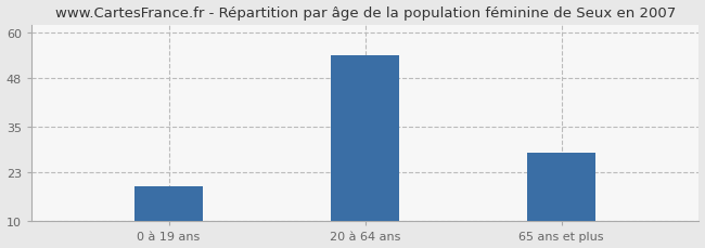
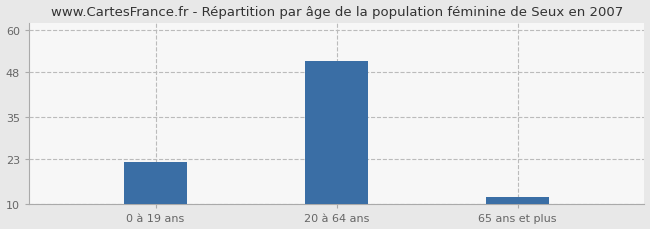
0 à 19 ans: 19 -> 22
20 à 64 ans: 54 -> 51
65 ans et plus: 28 -> 12
